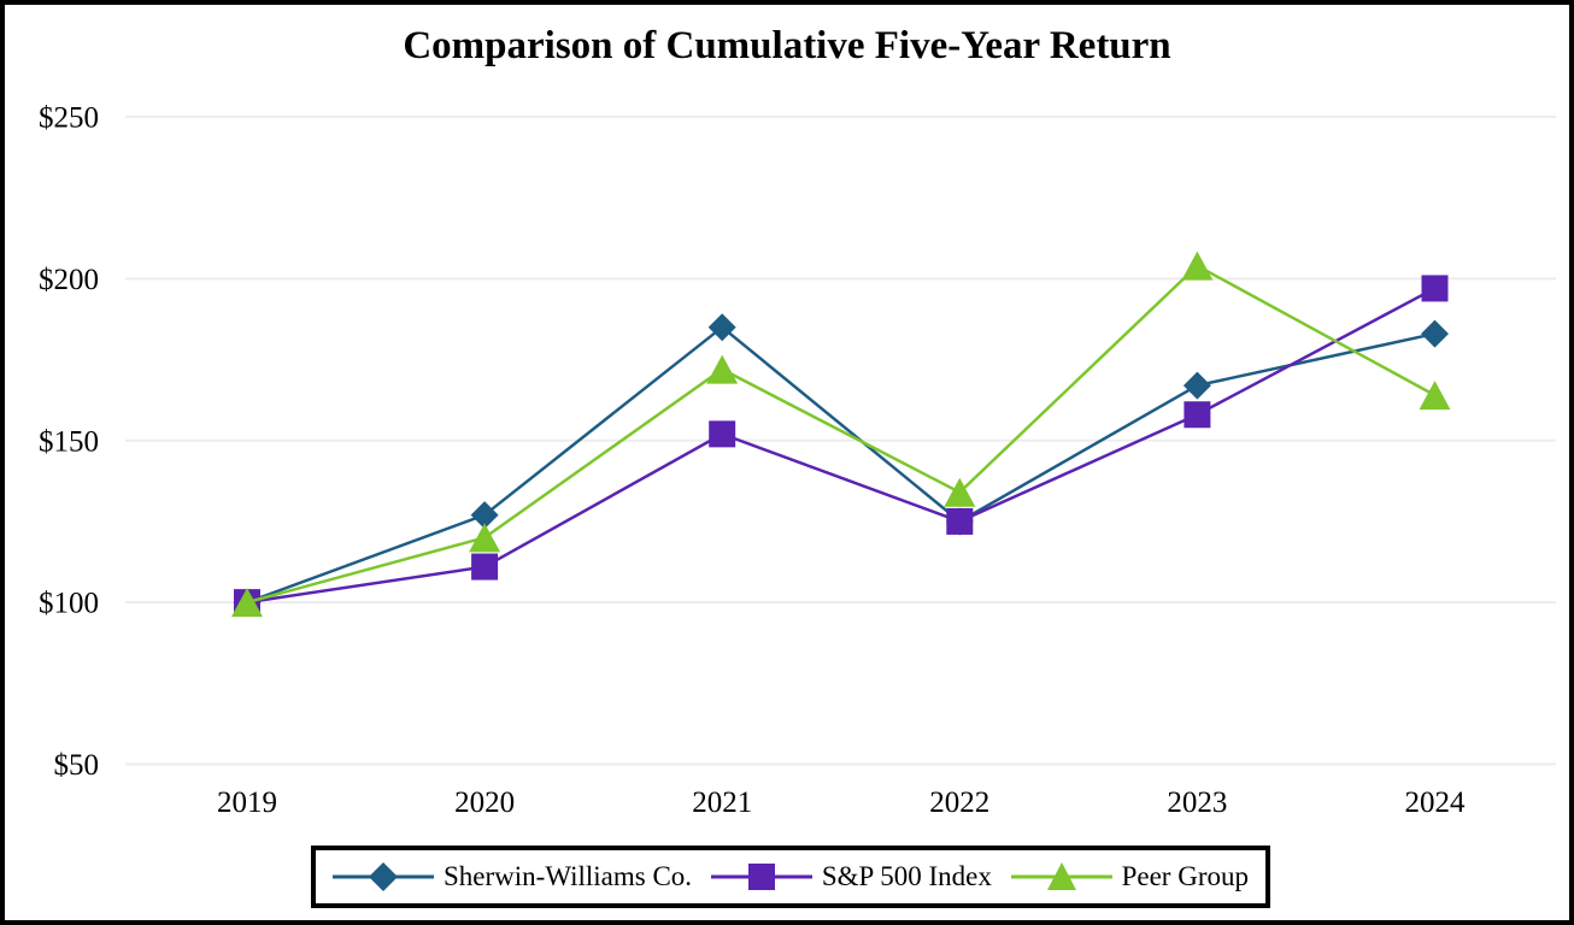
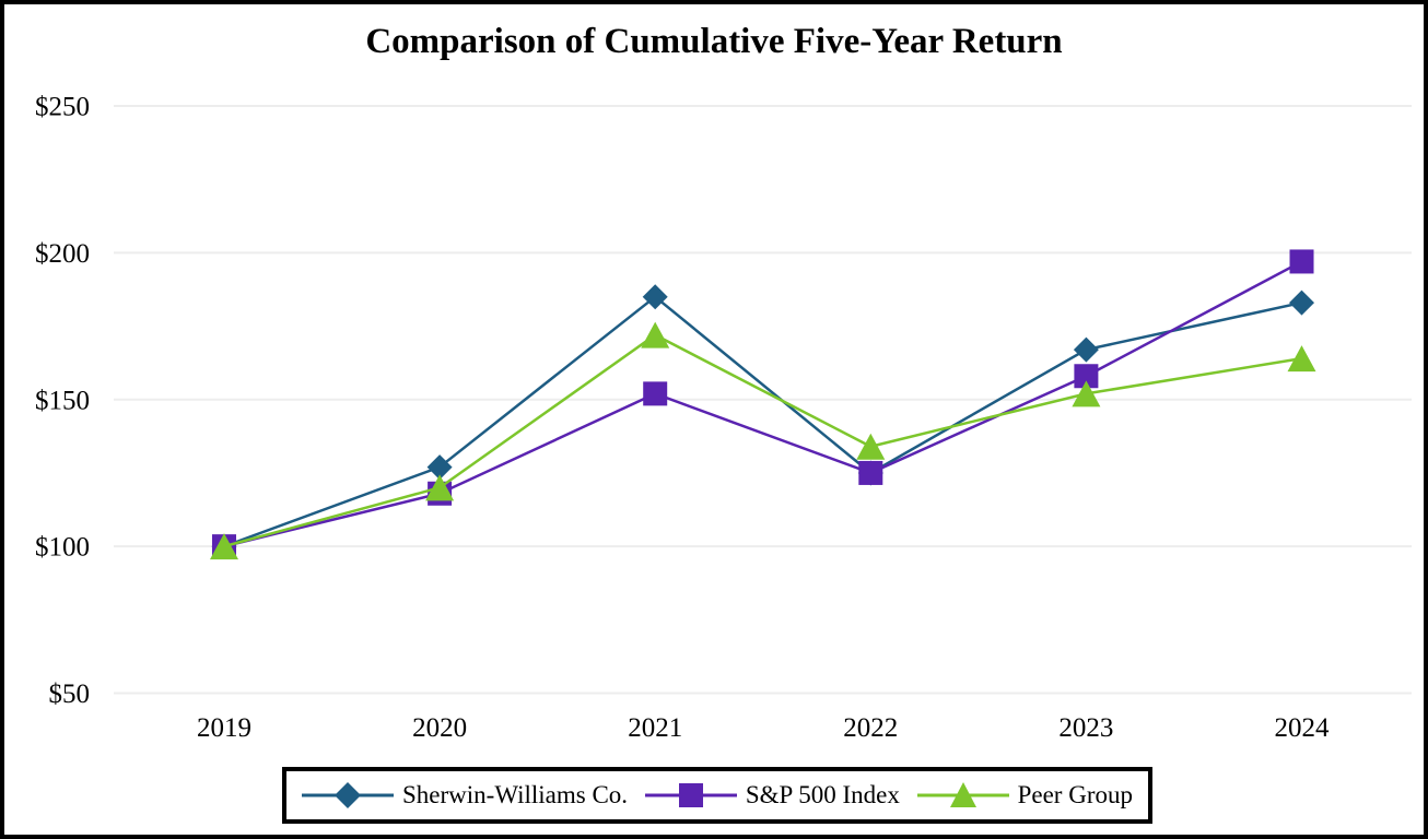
S&P 500 Index/2020: $111 -> $118
Peer Group/2023: $204 -> $152
